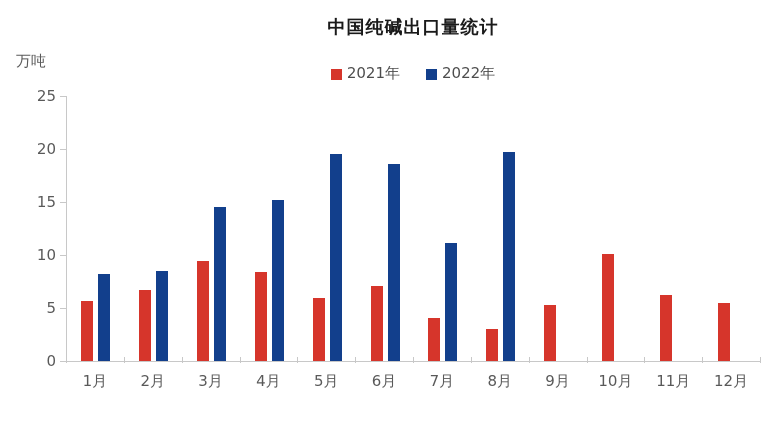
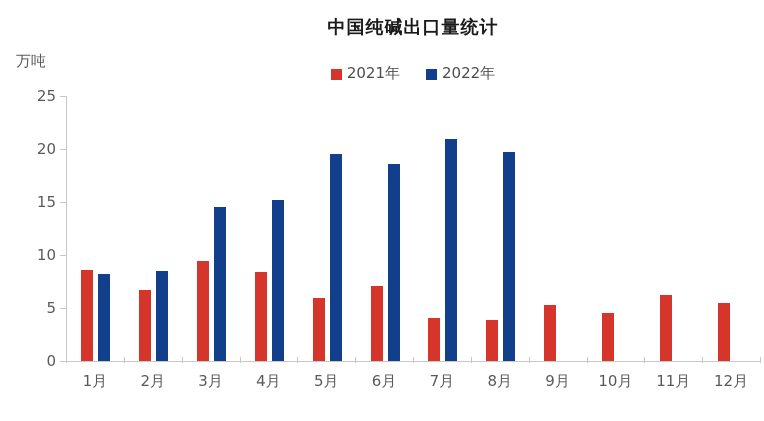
2021年/1月: 5.7 -> 8.6
2022年/7月: 11.1 -> 20.9
2021年/8月: 3.0 -> 3.9
2021年/10月: 10.1 -> 4.5
